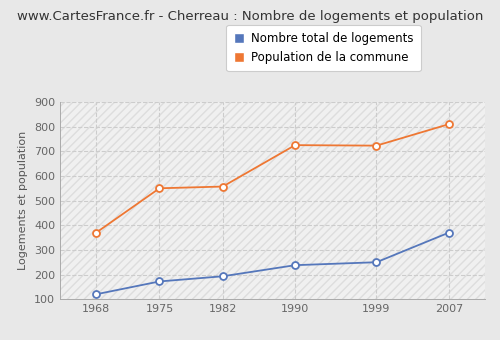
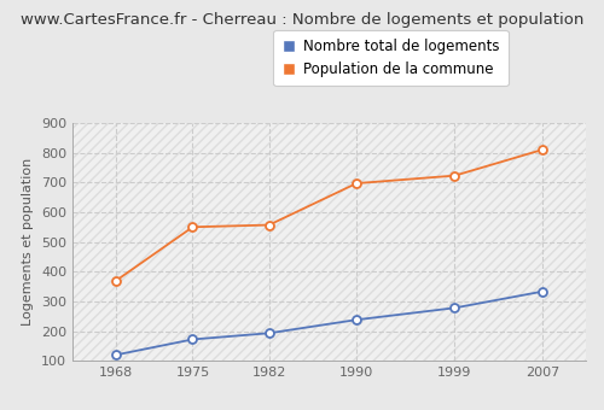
Population de la commune/1990: 725 -> 697
Nombre total de logements/1999: 250 -> 278
Nombre total de logements/2007: 370 -> 333
